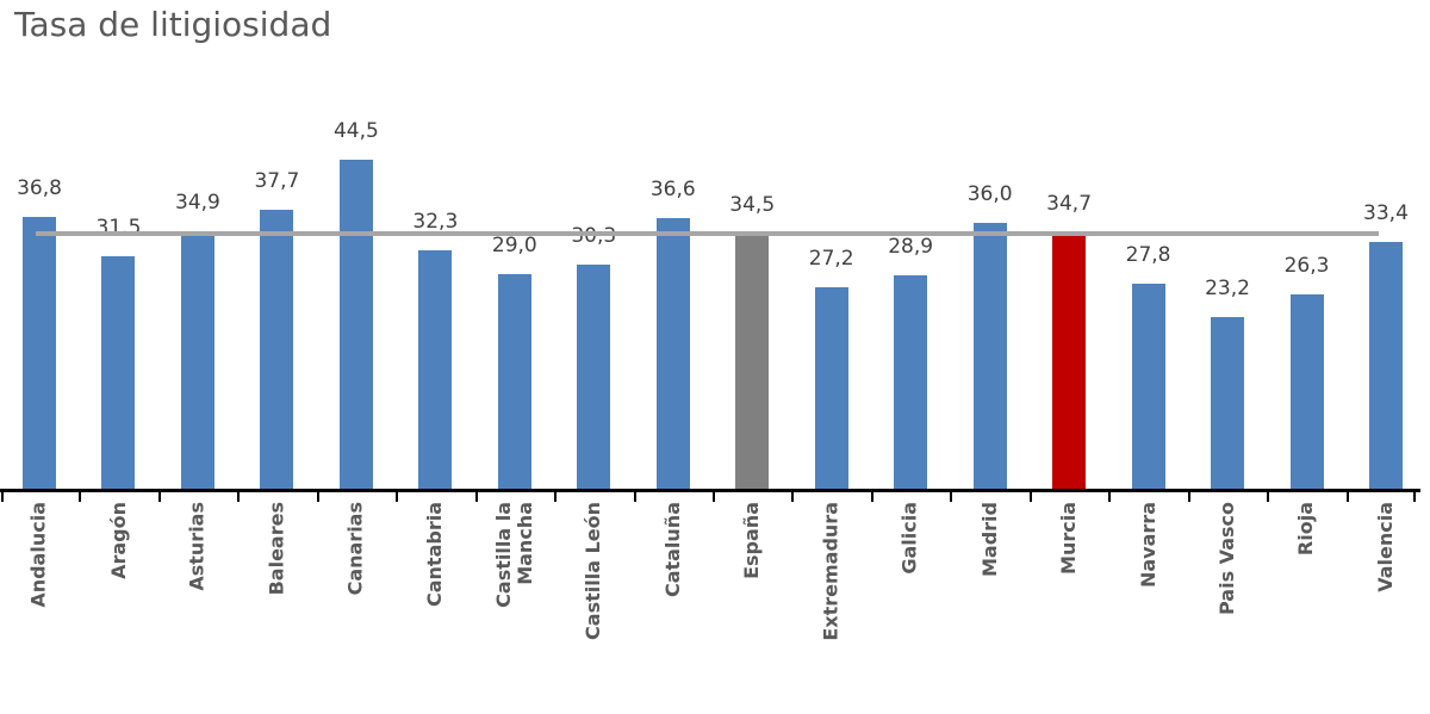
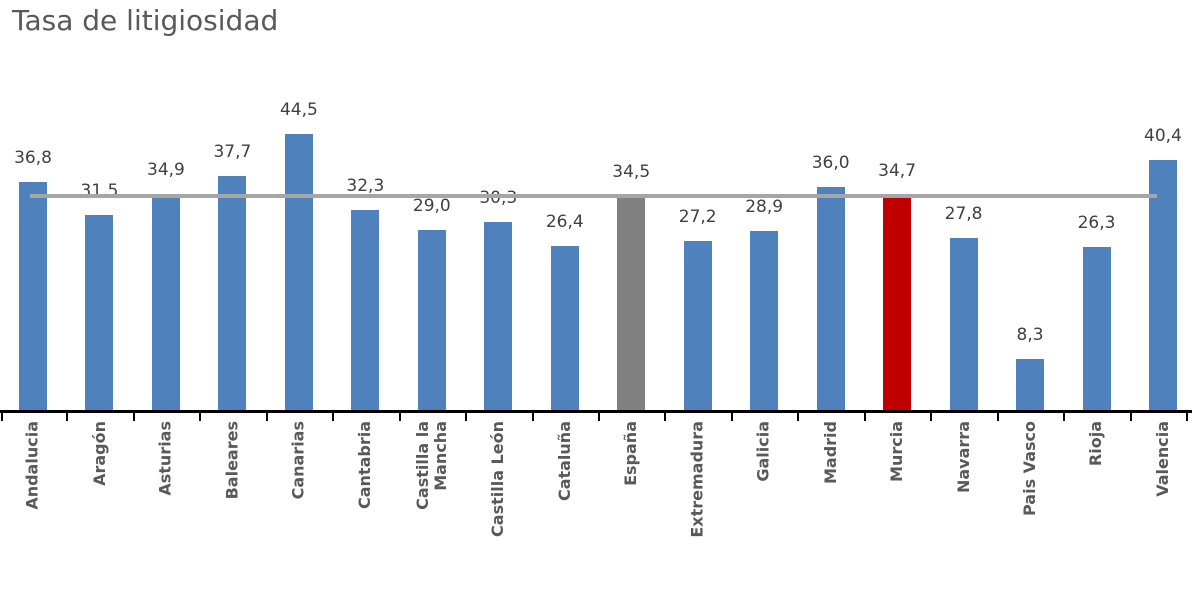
Cataluña: 36,6 -> 26,4
Pais Vasco: 23,2 -> 8,3
Valencia: 33,4 -> 40,4
